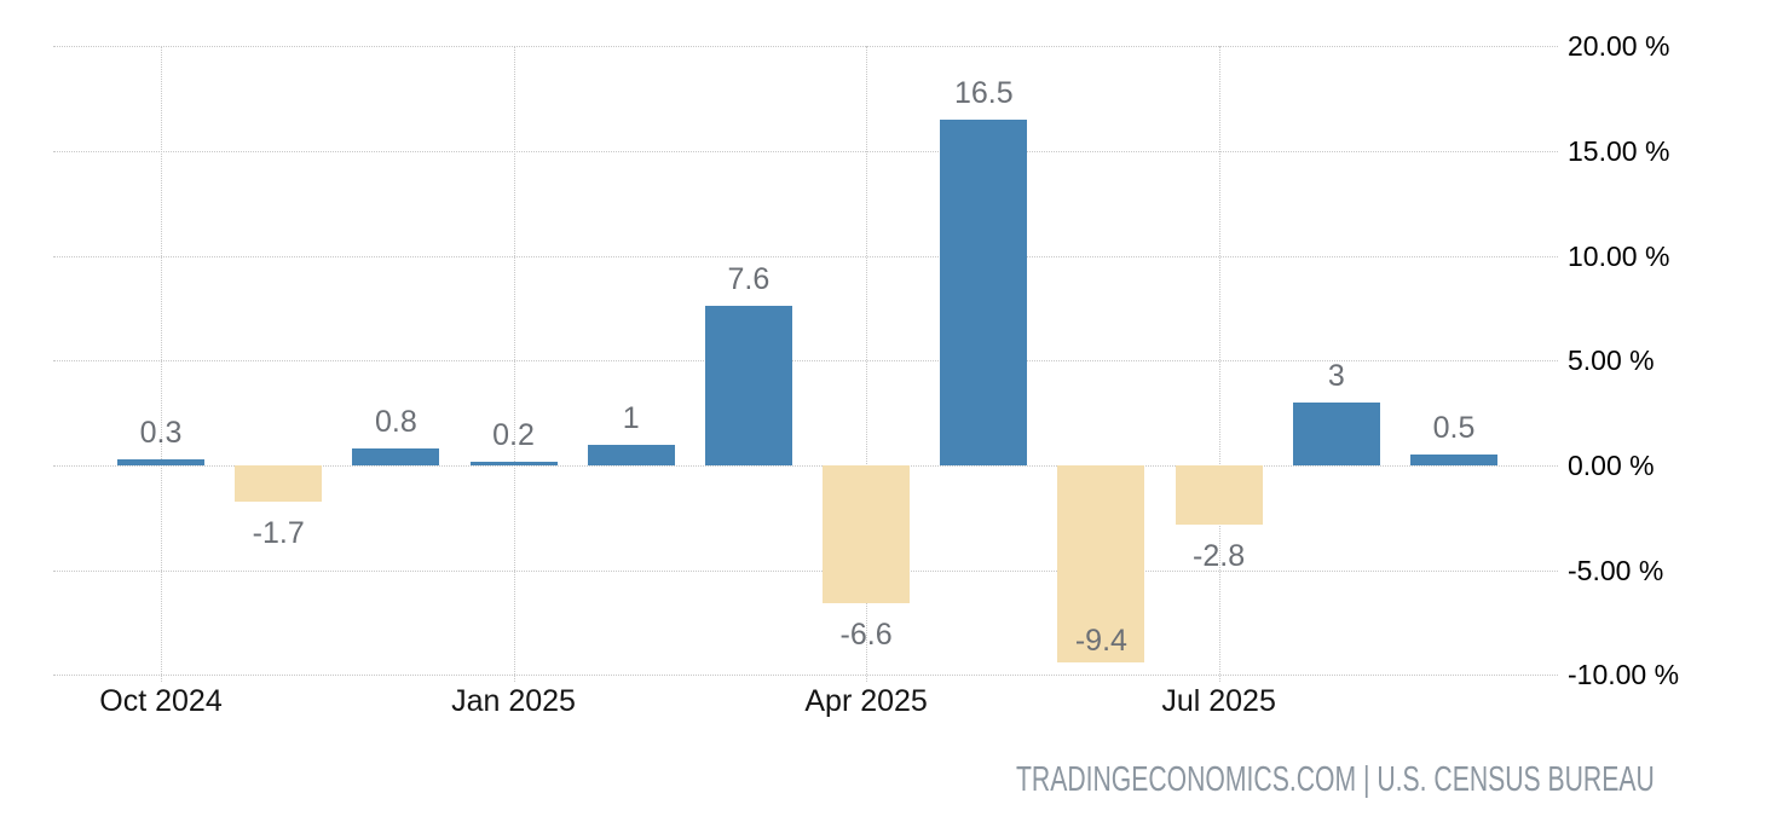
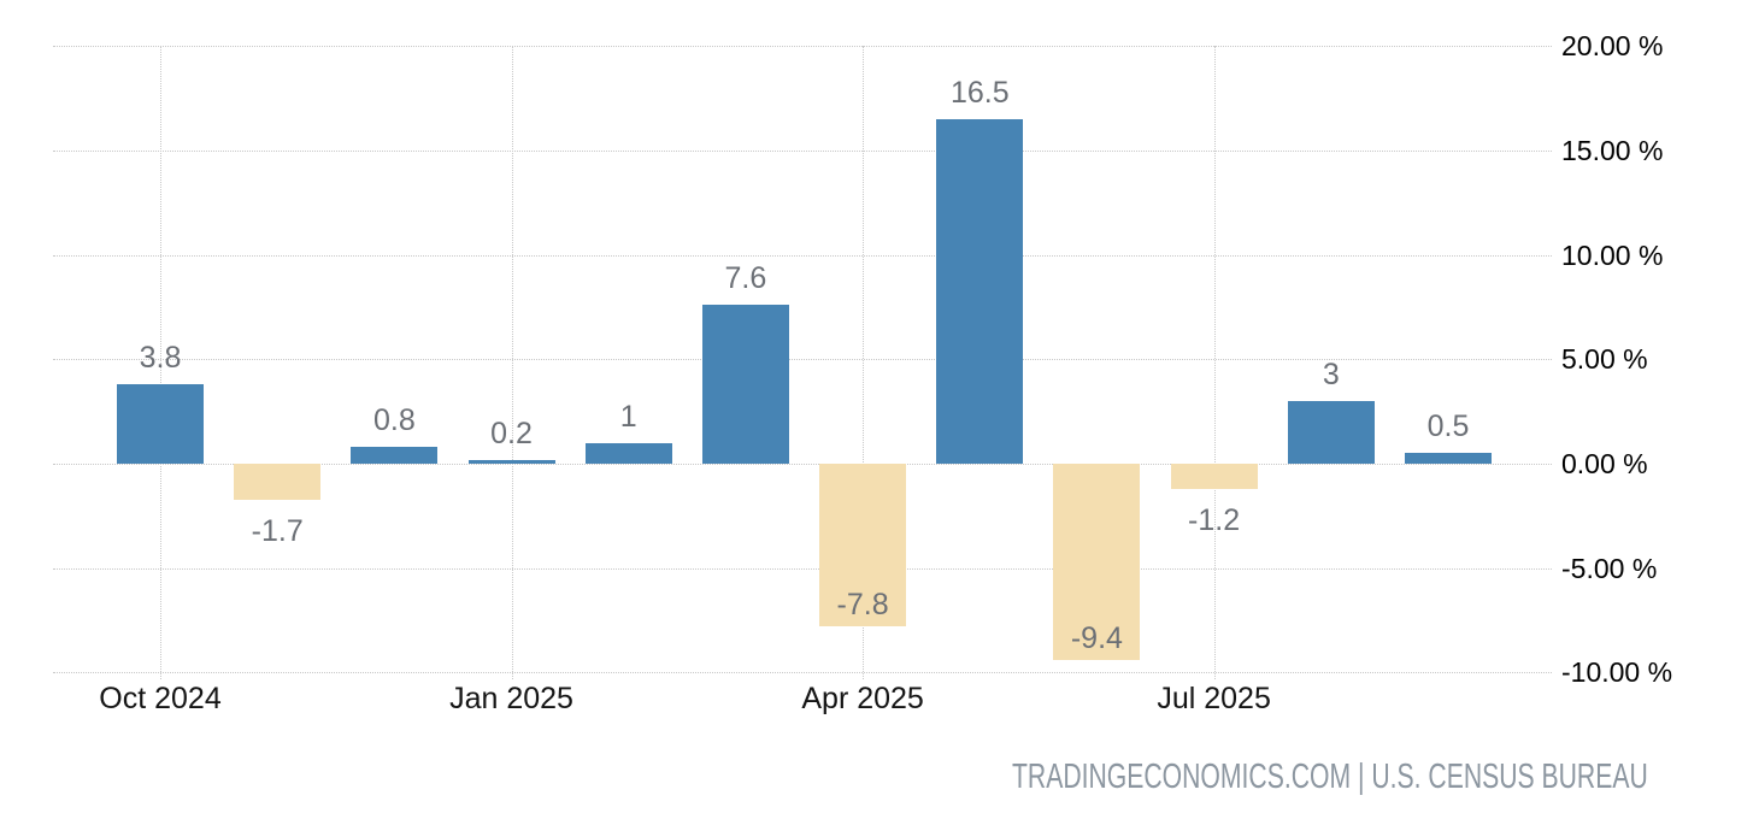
Oct 2024: 0.3 -> 3.8
Apr 2025: -6.6 -> -7.8
Jul 2025: -2.8 -> -1.2
